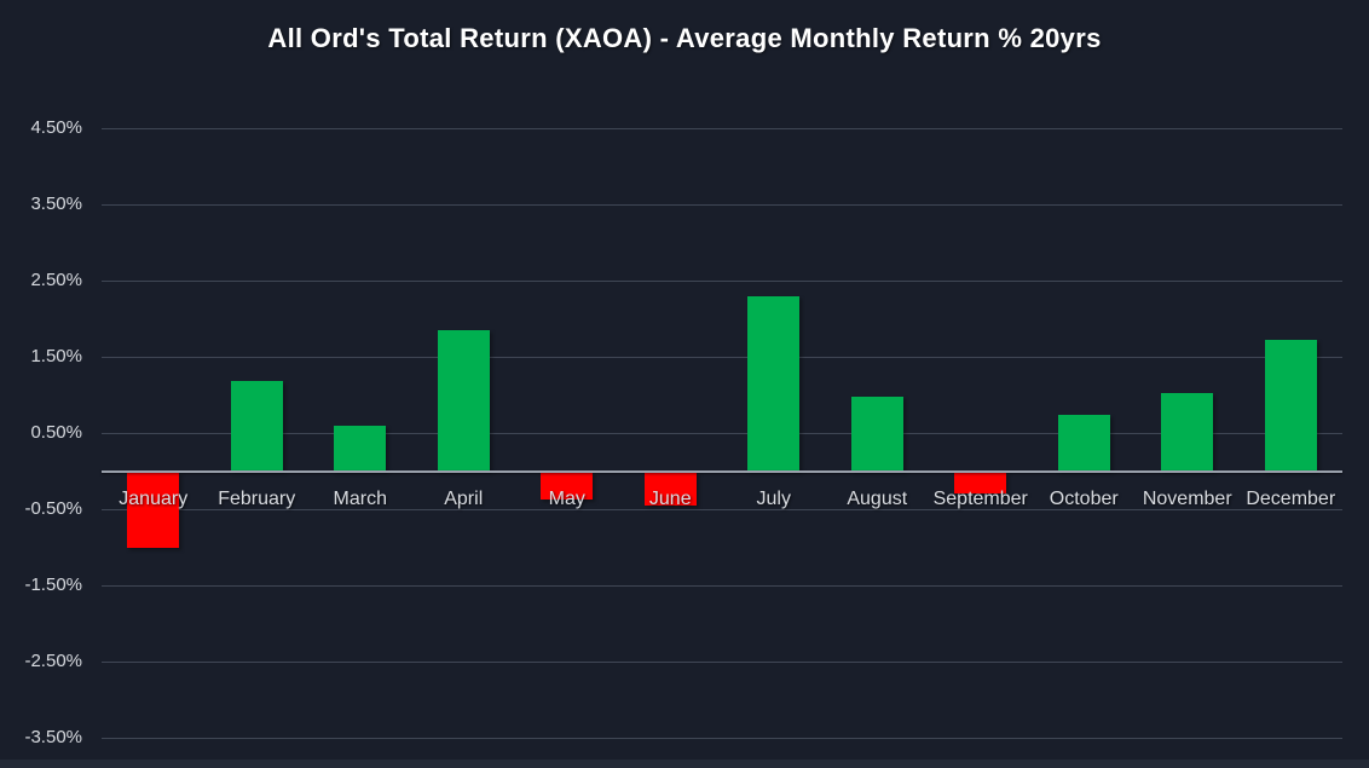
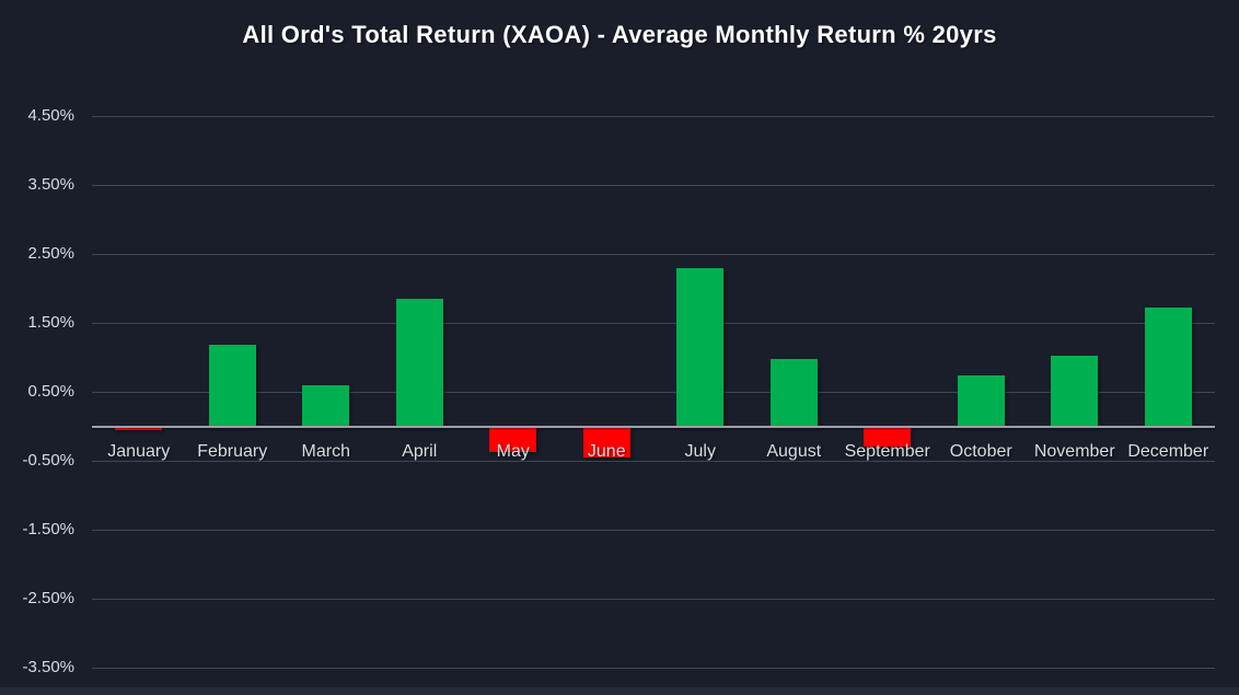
January: -1.0% -> -0.1%
